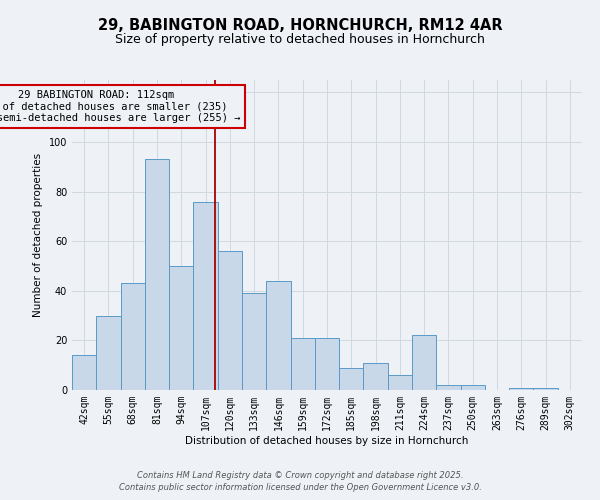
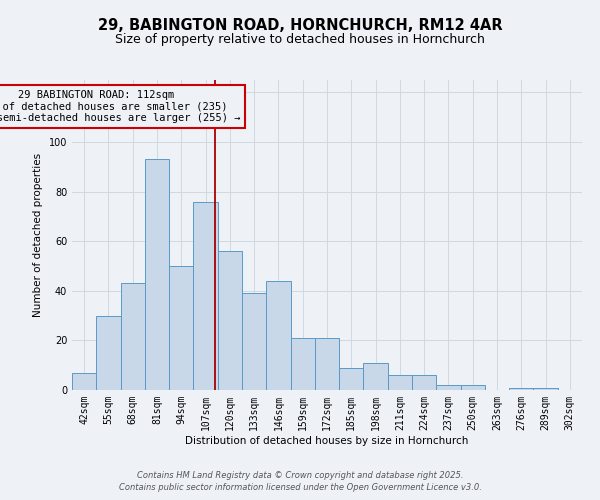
42sqm: 14 -> 7
224sqm: 22 -> 6
